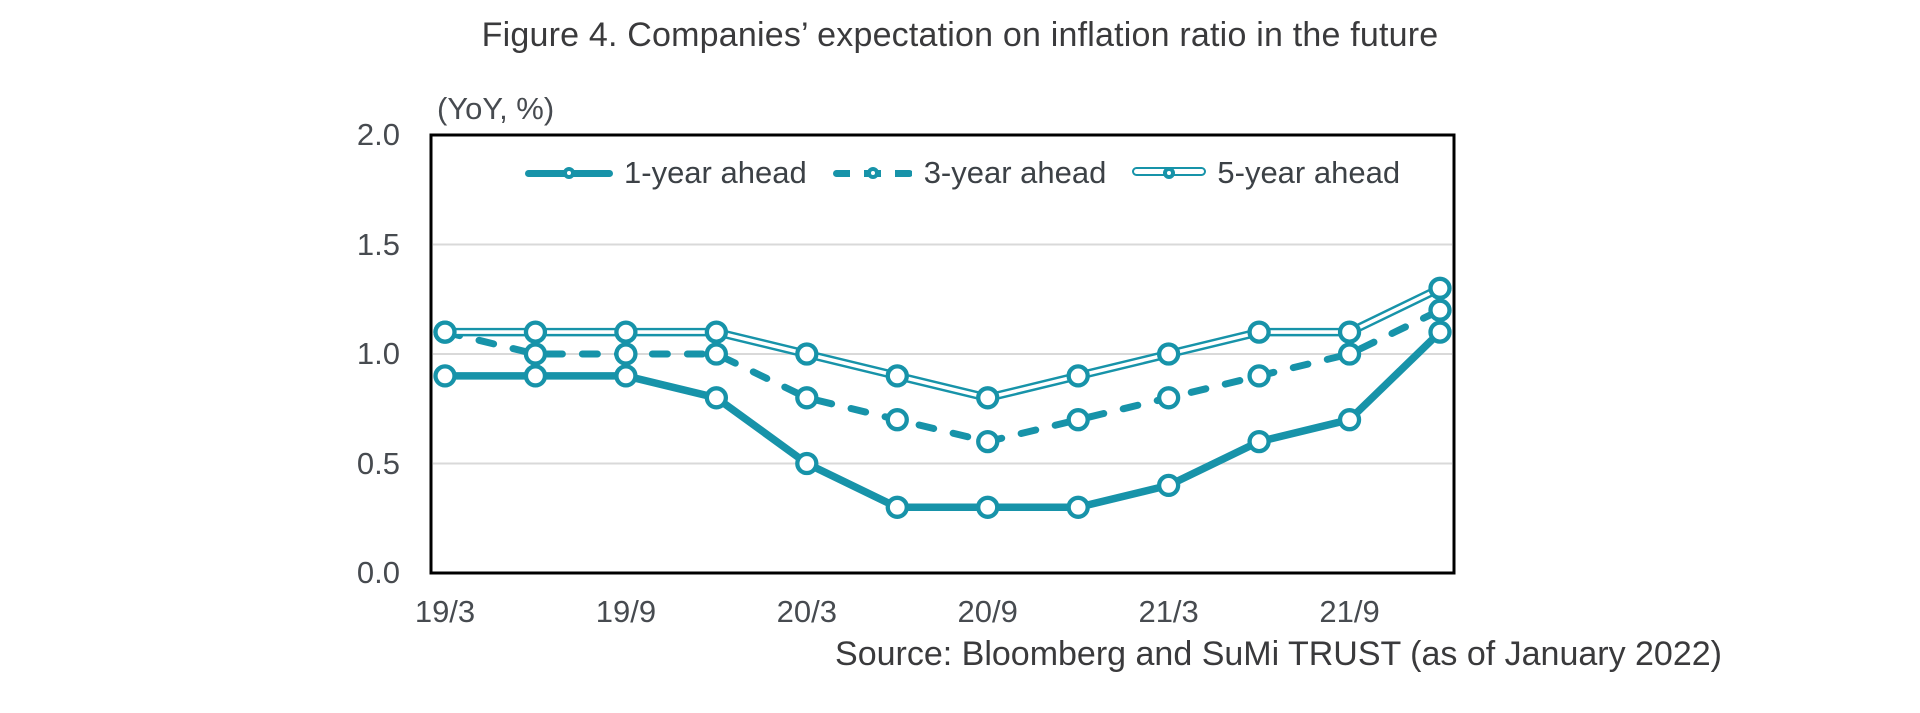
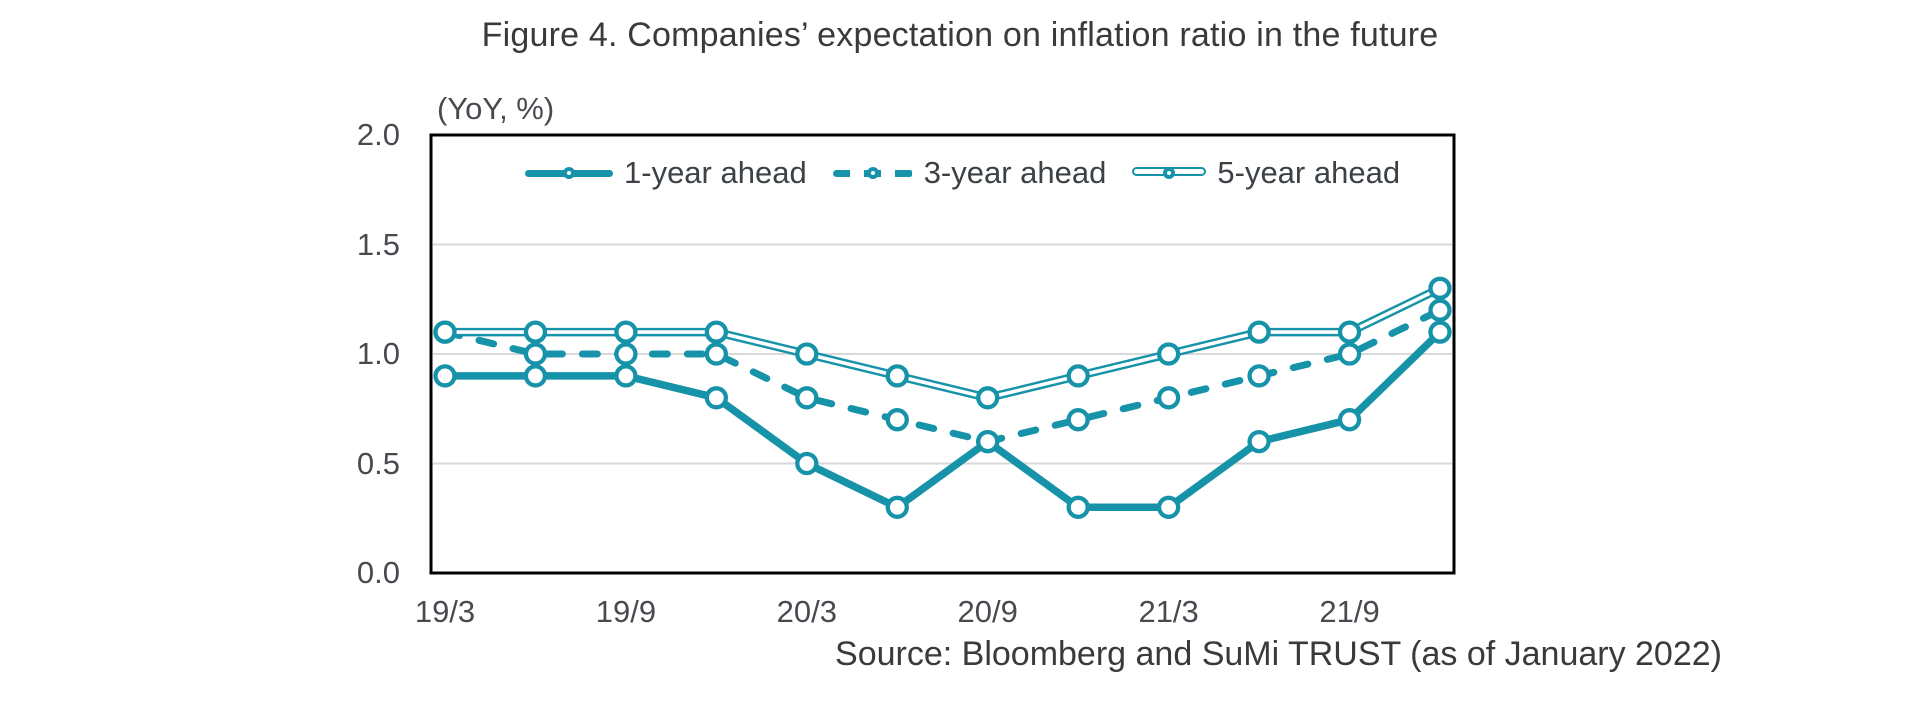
1-year ahead/20/9: 0.3 -> 0.6
1-year ahead/21/3: 0.4 -> 0.3
